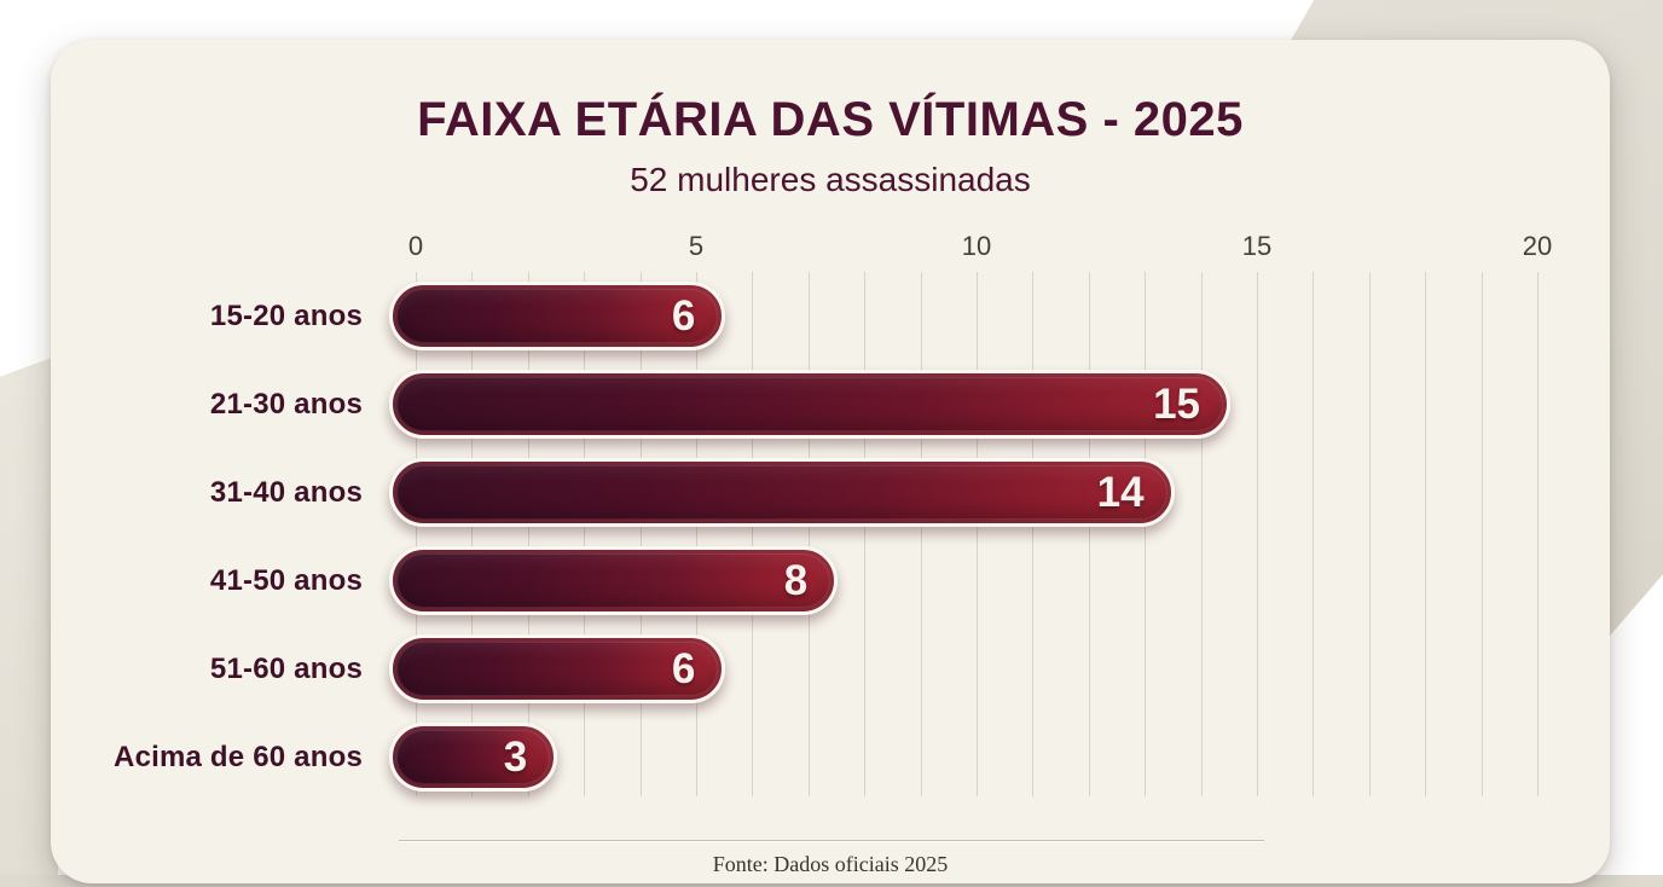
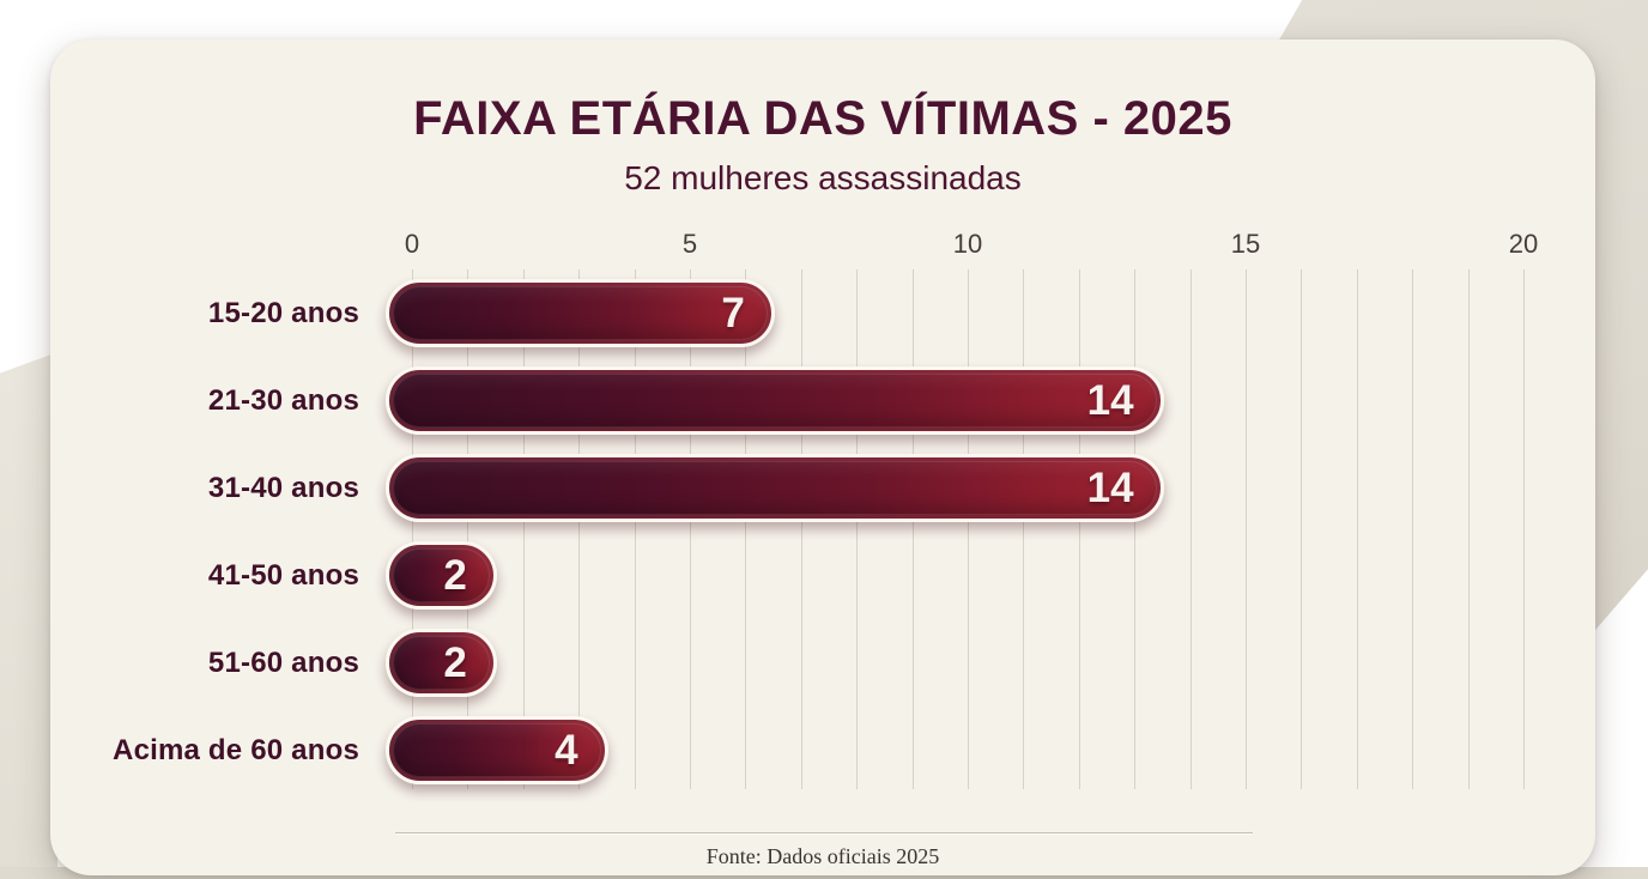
15-20 anos: 6 -> 7
21-30 anos: 15 -> 14
41-50 anos: 8 -> 2
51-60 anos: 6 -> 2
Acima de 60 anos: 3 -> 4
